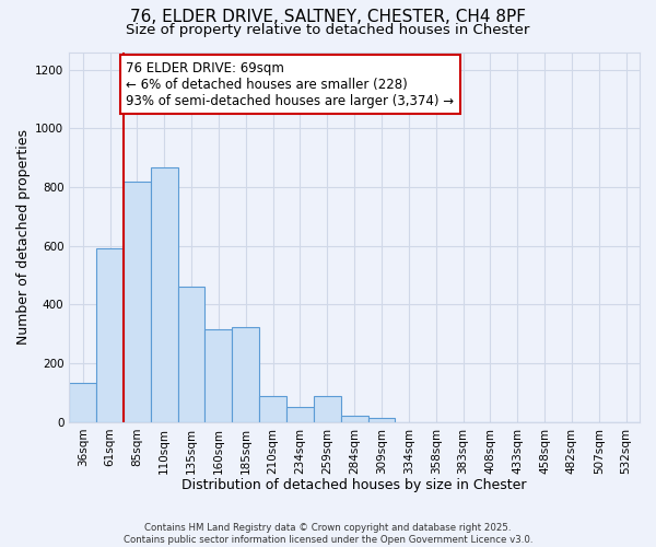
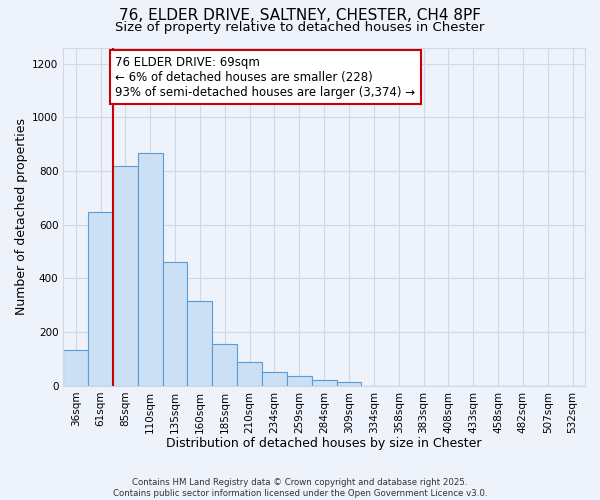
61sqm: 590 -> 648
185sqm: 325 -> 157
259sqm: 90 -> 38
